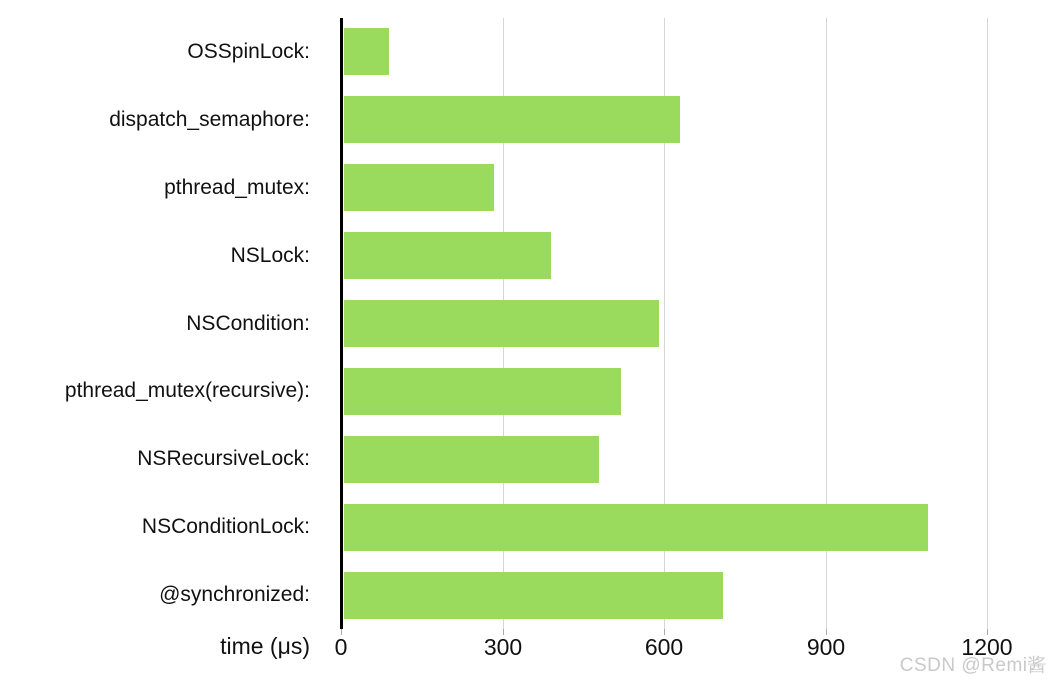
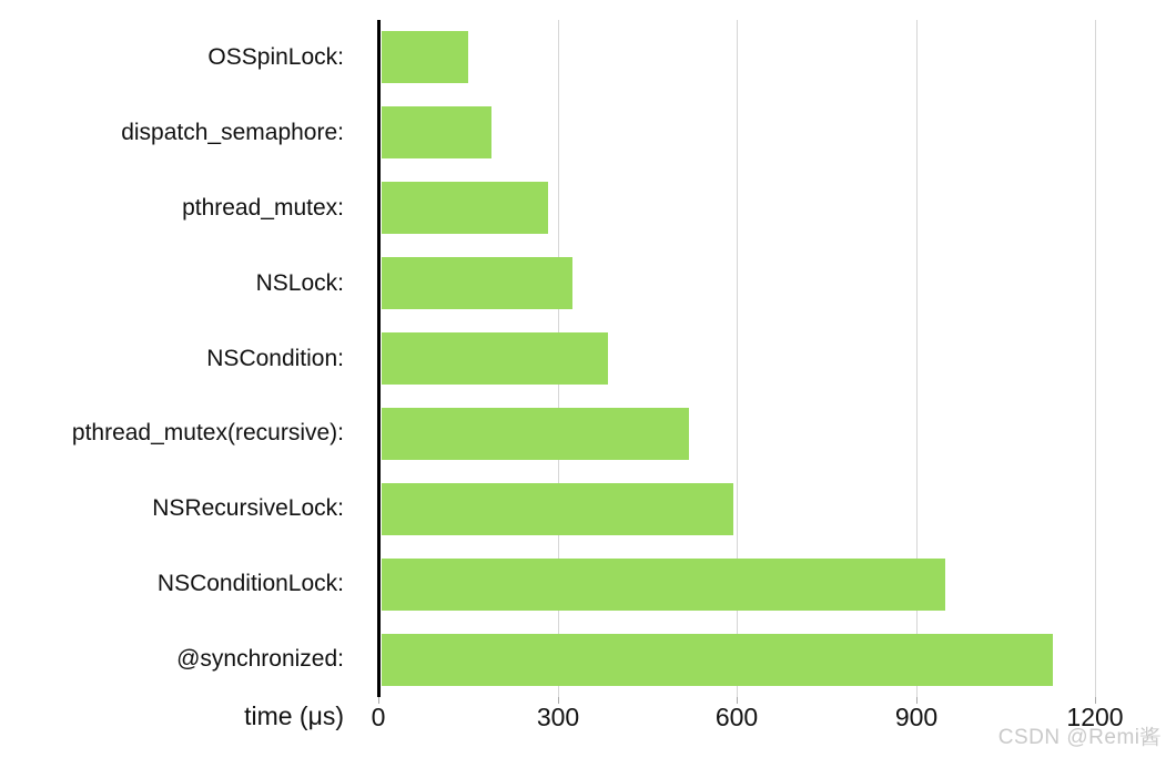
OSSpinLock:: 90 -> 150
dispatch_semaphore:: 630 -> 190
NSLock:: 390 -> 320
NSCondition:: 590 -> 380
NSRecursiveLock:: 480 -> 600
NSConditionLock:: 1090 -> 950
@synchronized:: 710 -> 1130
